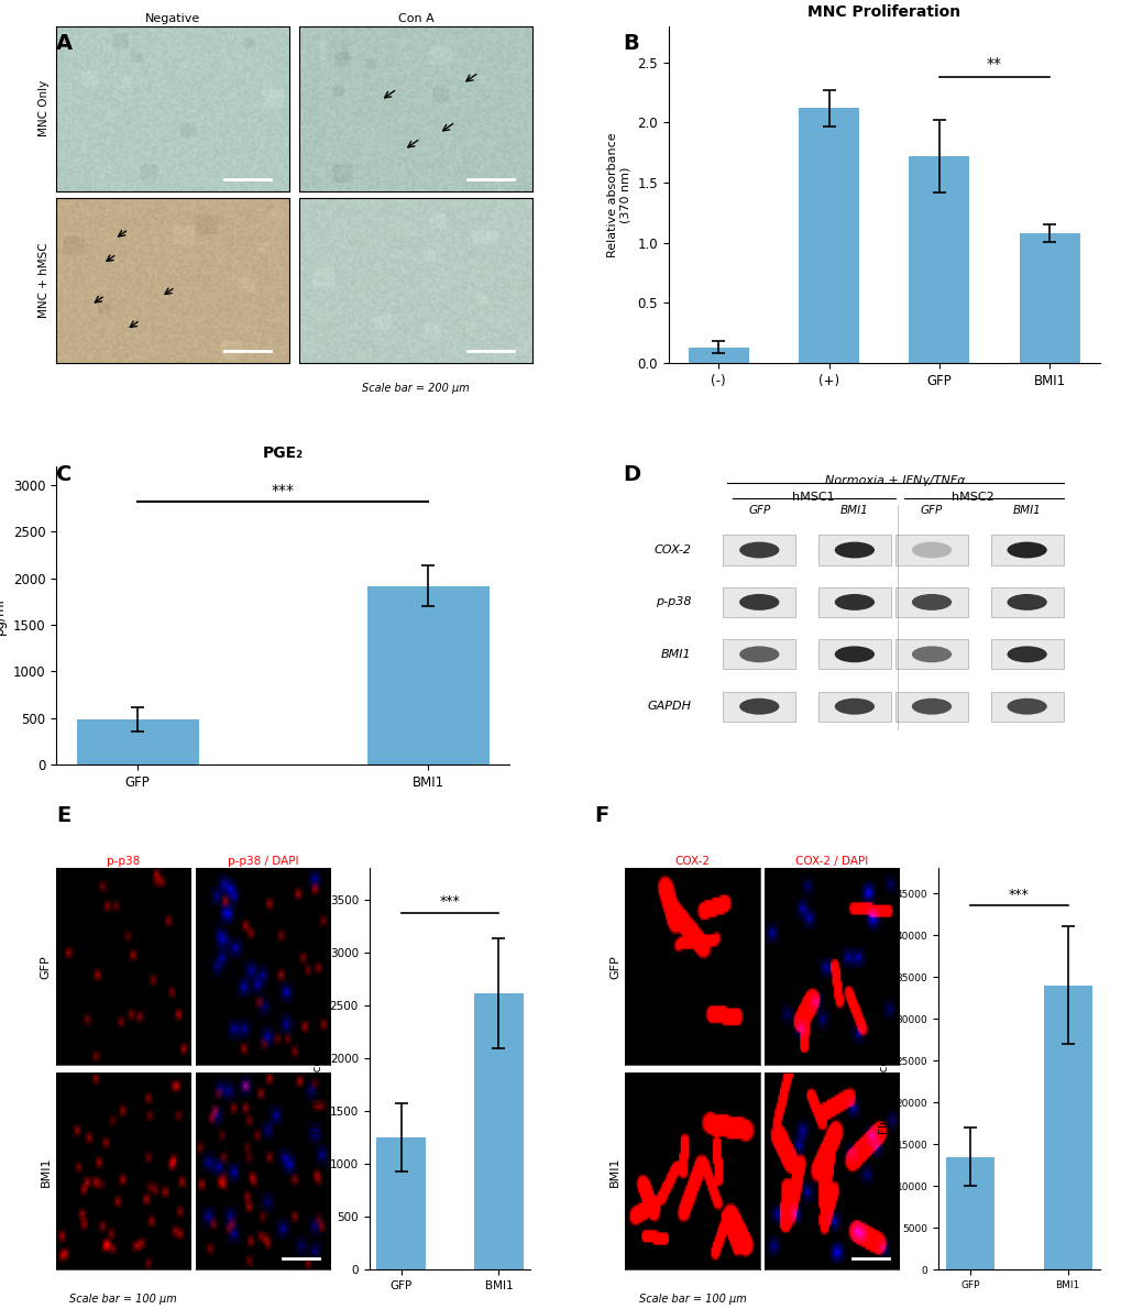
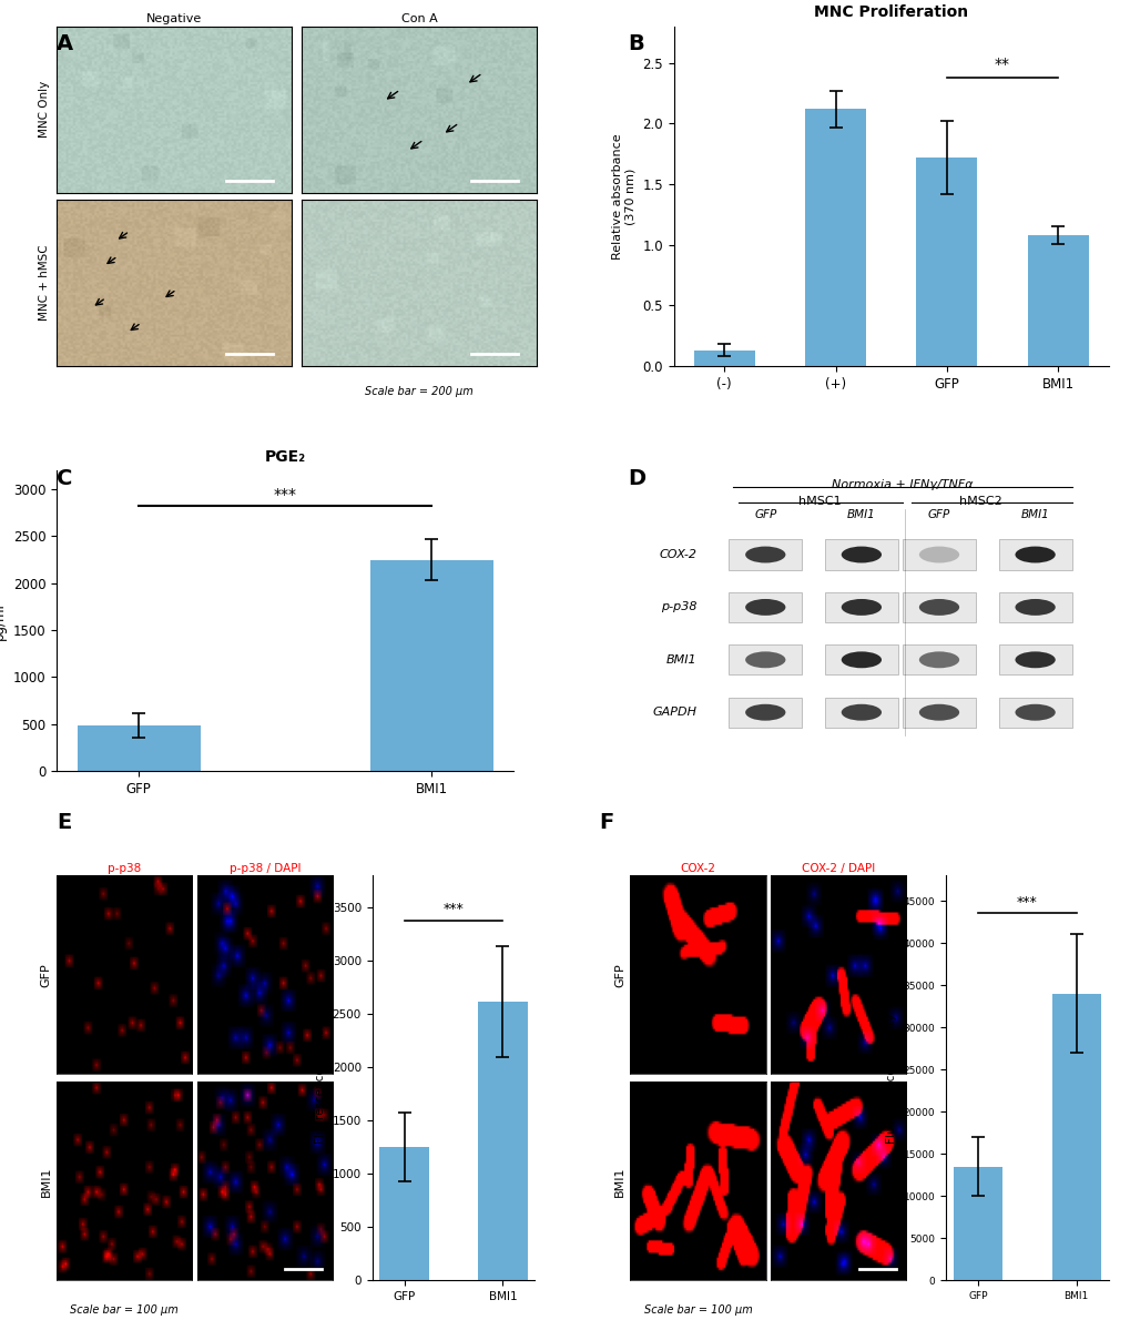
PGE₂/BMI1: 1920 -> 2250
